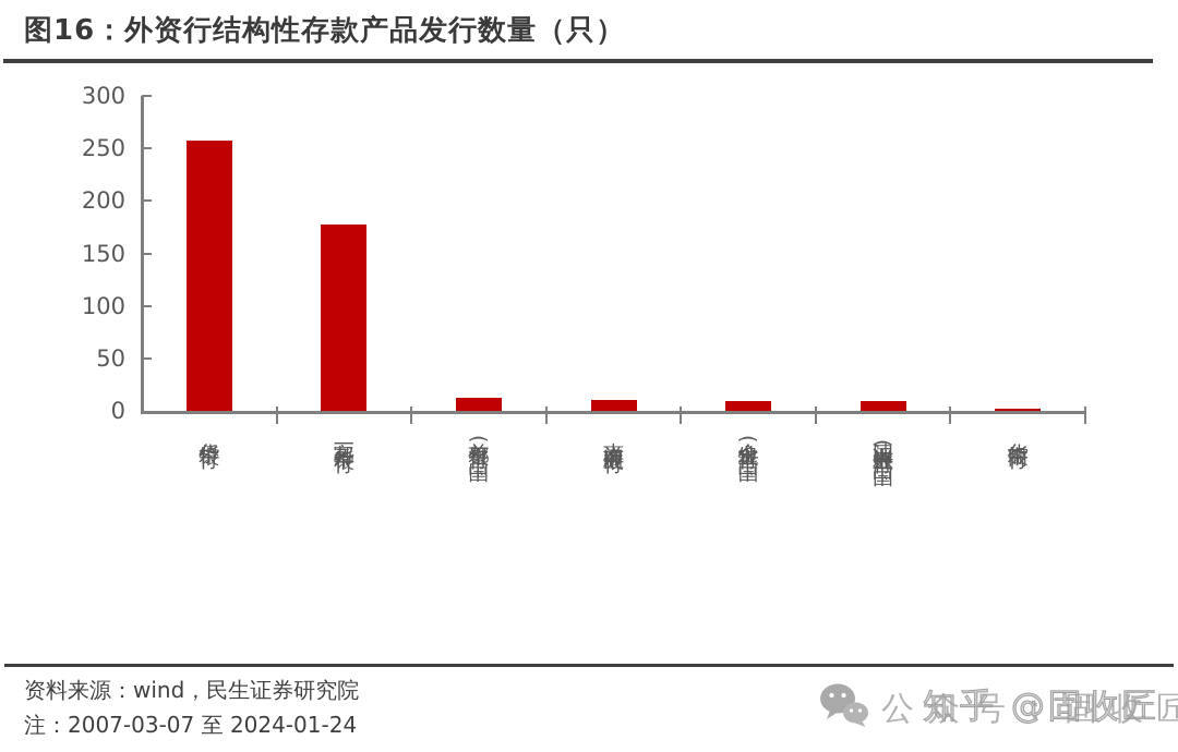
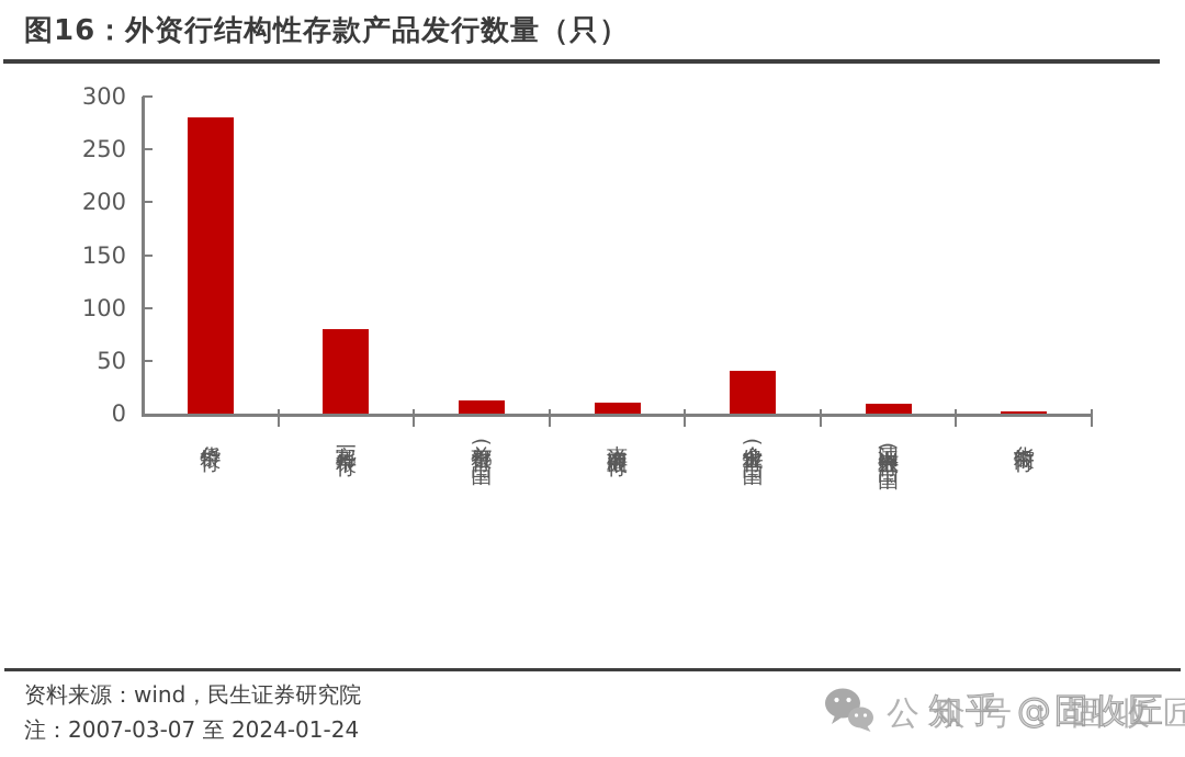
华侨银行: 260 -> 280
富邦华一银行: 180 -> 80
企业银行(中国): 10 -> 40
